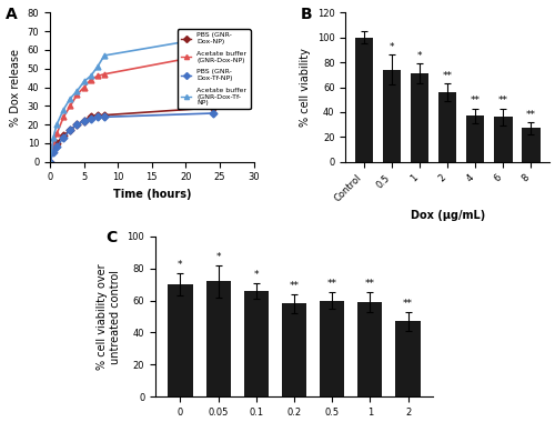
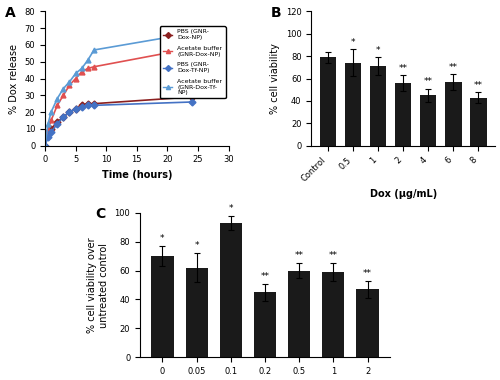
Control: 100 -> 79
4: 37 -> 45
6: 36 -> 57
8: 27 -> 43
0.05: 72 -> 62
0.1: 66 -> 93
0.2: 58 -> 45
